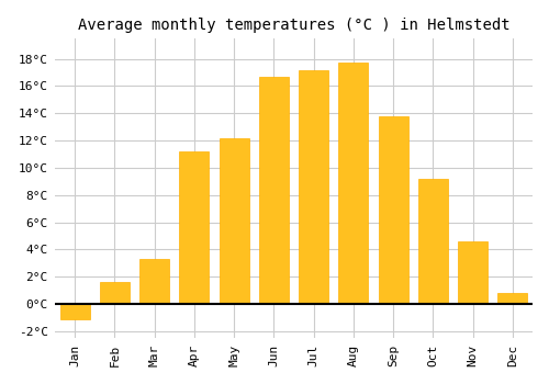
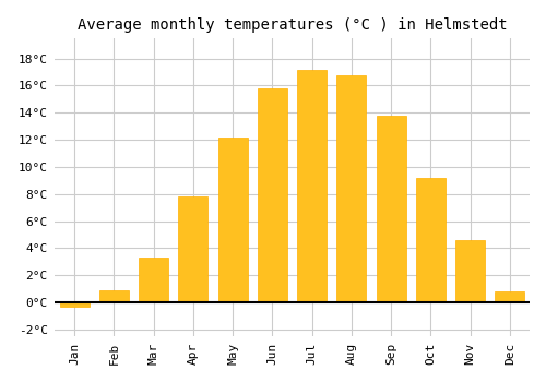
Jan: -1.1°C -> -0.3°C
Feb: 1.6°C -> 0.9°C
Apr: 11.2°C -> 7.8°C
Jun: 16.7°C -> 15.8°C
Aug: 17.7°C -> 16.8°C
